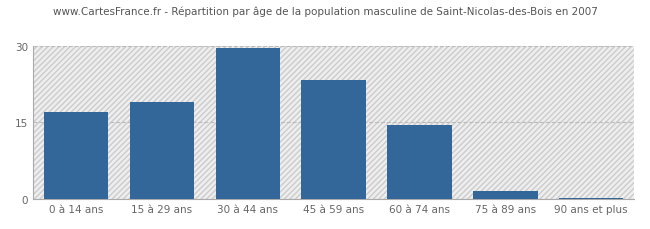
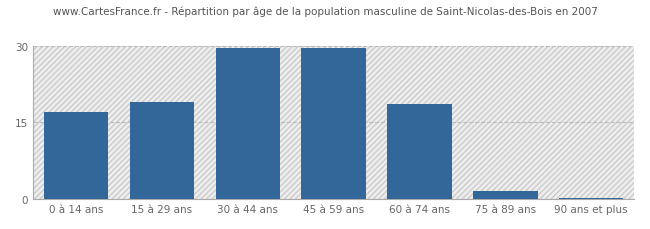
45 à 59 ans: 23.2 -> 29.5
60 à 74 ans: 14.4 -> 18.5
